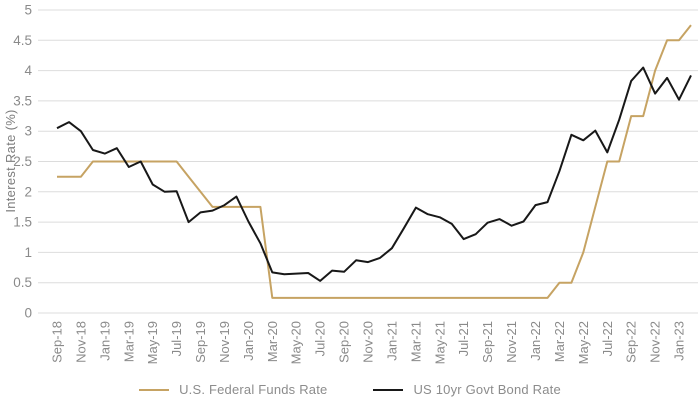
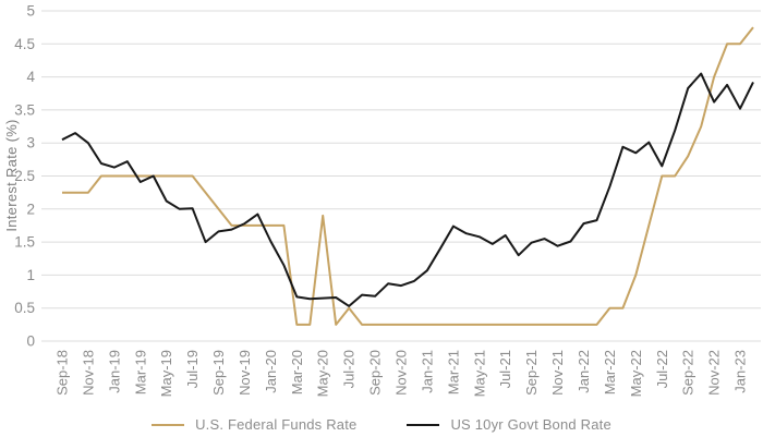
U.S. Federal Funds Rate/May-20: 0.2 -> 1.9
U.S. Federal Funds Rate/Jul-20: 0.2 -> 0.5
US 10yr Govt Bond Rate/Jul-21: 1.2 -> 1.6
U.S. Federal Funds Rate/Sep-22: 3.2 -> 2.8
